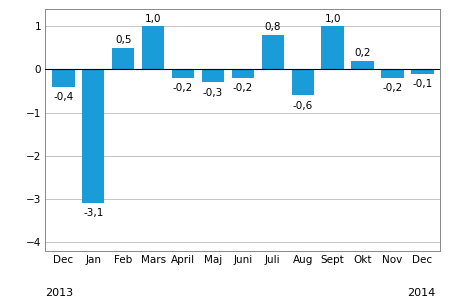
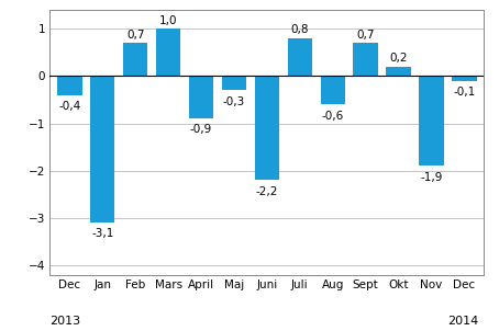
Feb: 0,5 -> 0,7
April: -0,2 -> -0,9
Juni: -0,2 -> -2,2
Sept: 1,0 -> 0,7
Nov: -0,2 -> -1,9
